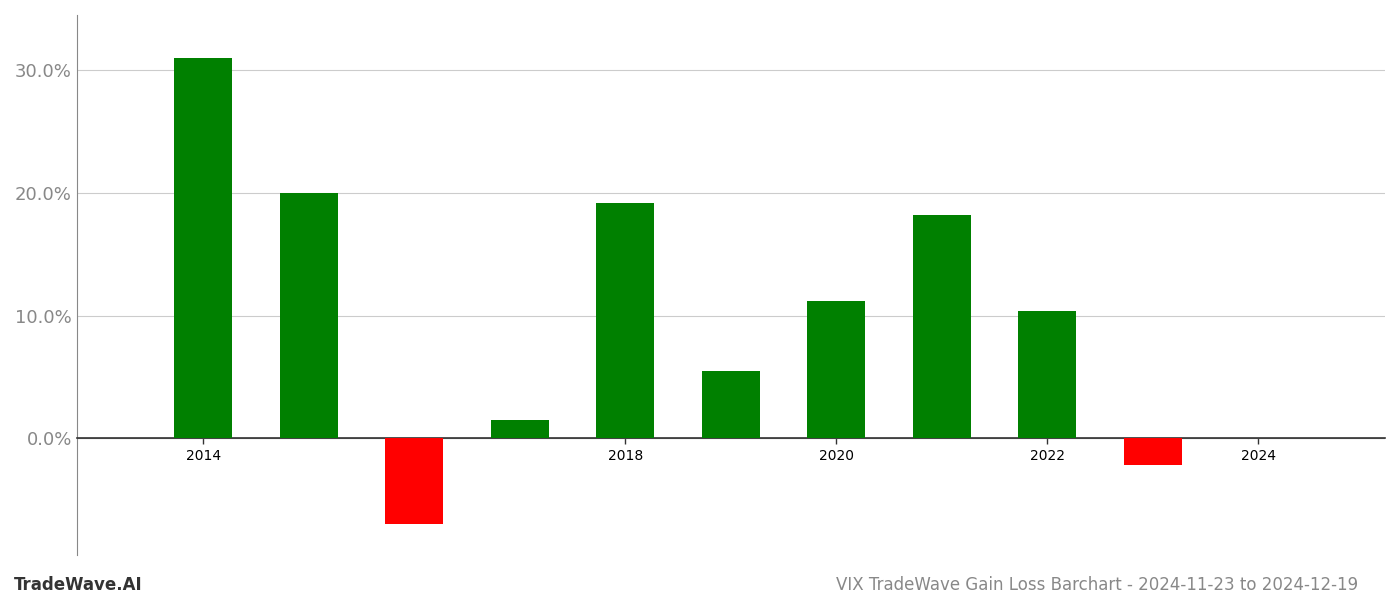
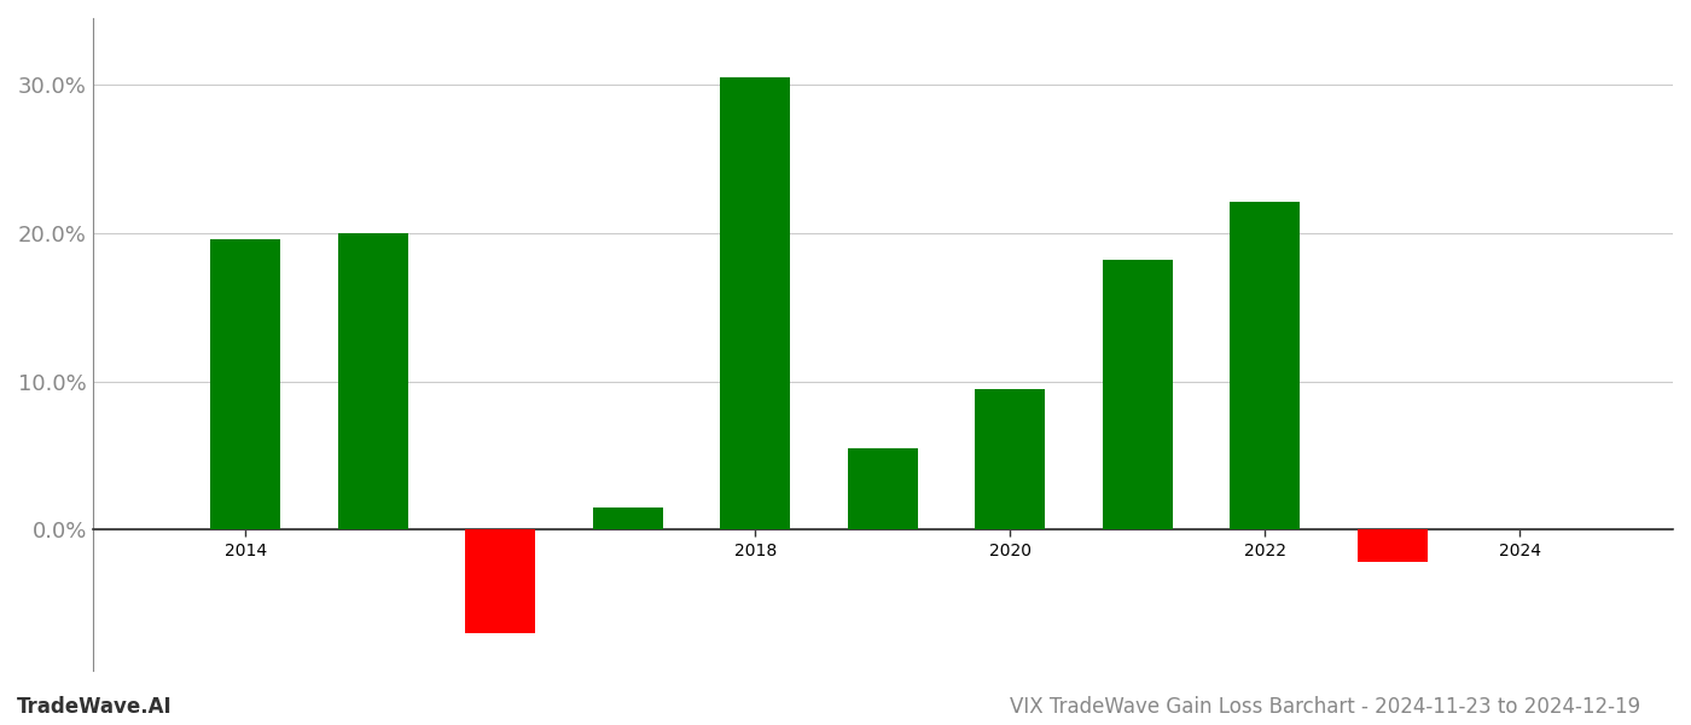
2014: 31.0% -> 19.6%
2018: 19.2% -> 30.5%
2020: 11.2% -> 9.5%
2022: 10.4% -> 22.1%
